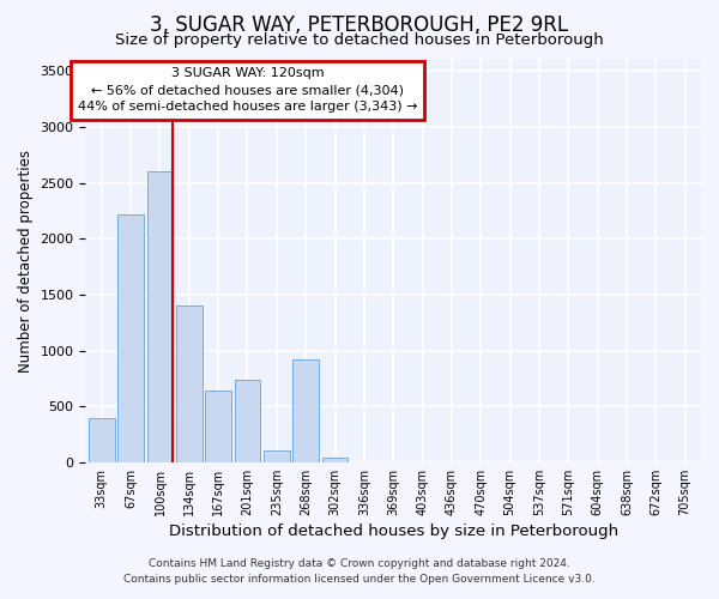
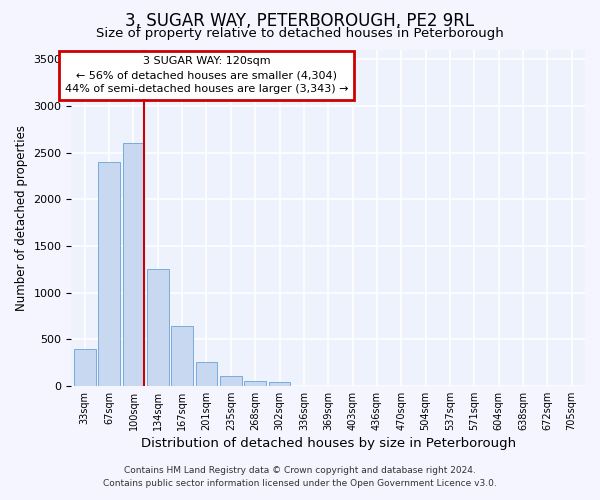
67sqm: 2220 -> 2400
134sqm: 1400 -> 1250
201sqm: 740 -> 260
268sqm: 920 -> 50
